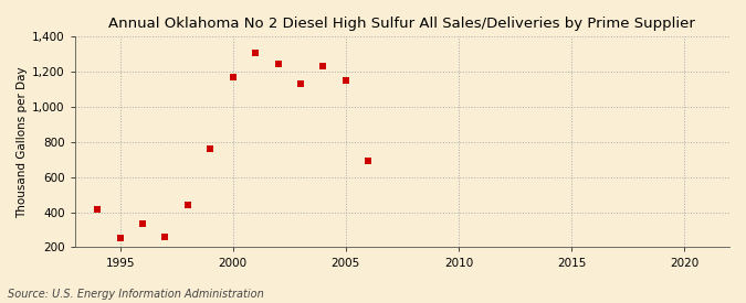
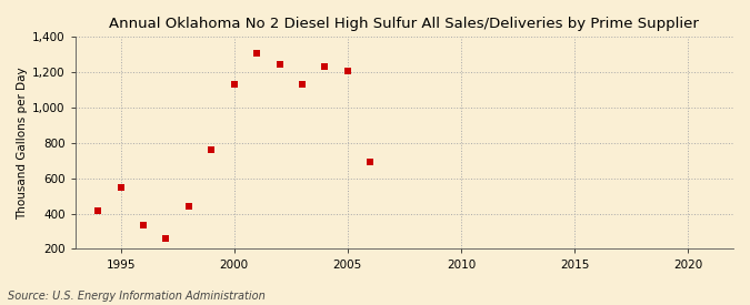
1995: 260 -> 550
2000: 1,170 -> 1,130
2005: 1,150 -> 1,210
